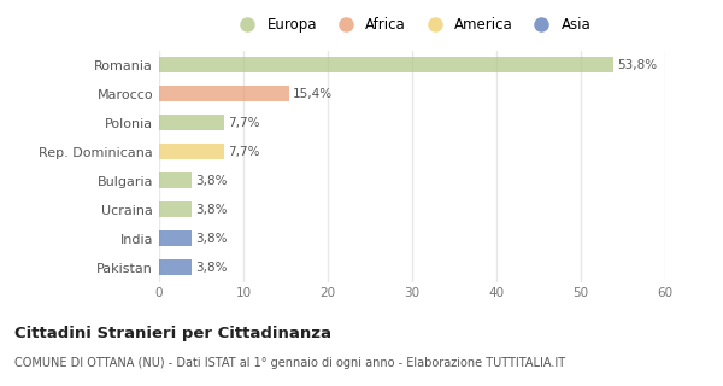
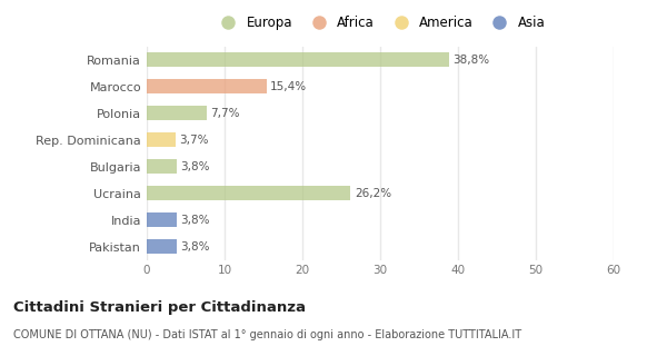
Romania: 53,8% -> 38,8%
Rep. Dominicana: 7,7% -> 3,7%
Ucraina: 3,8% -> 26,2%
